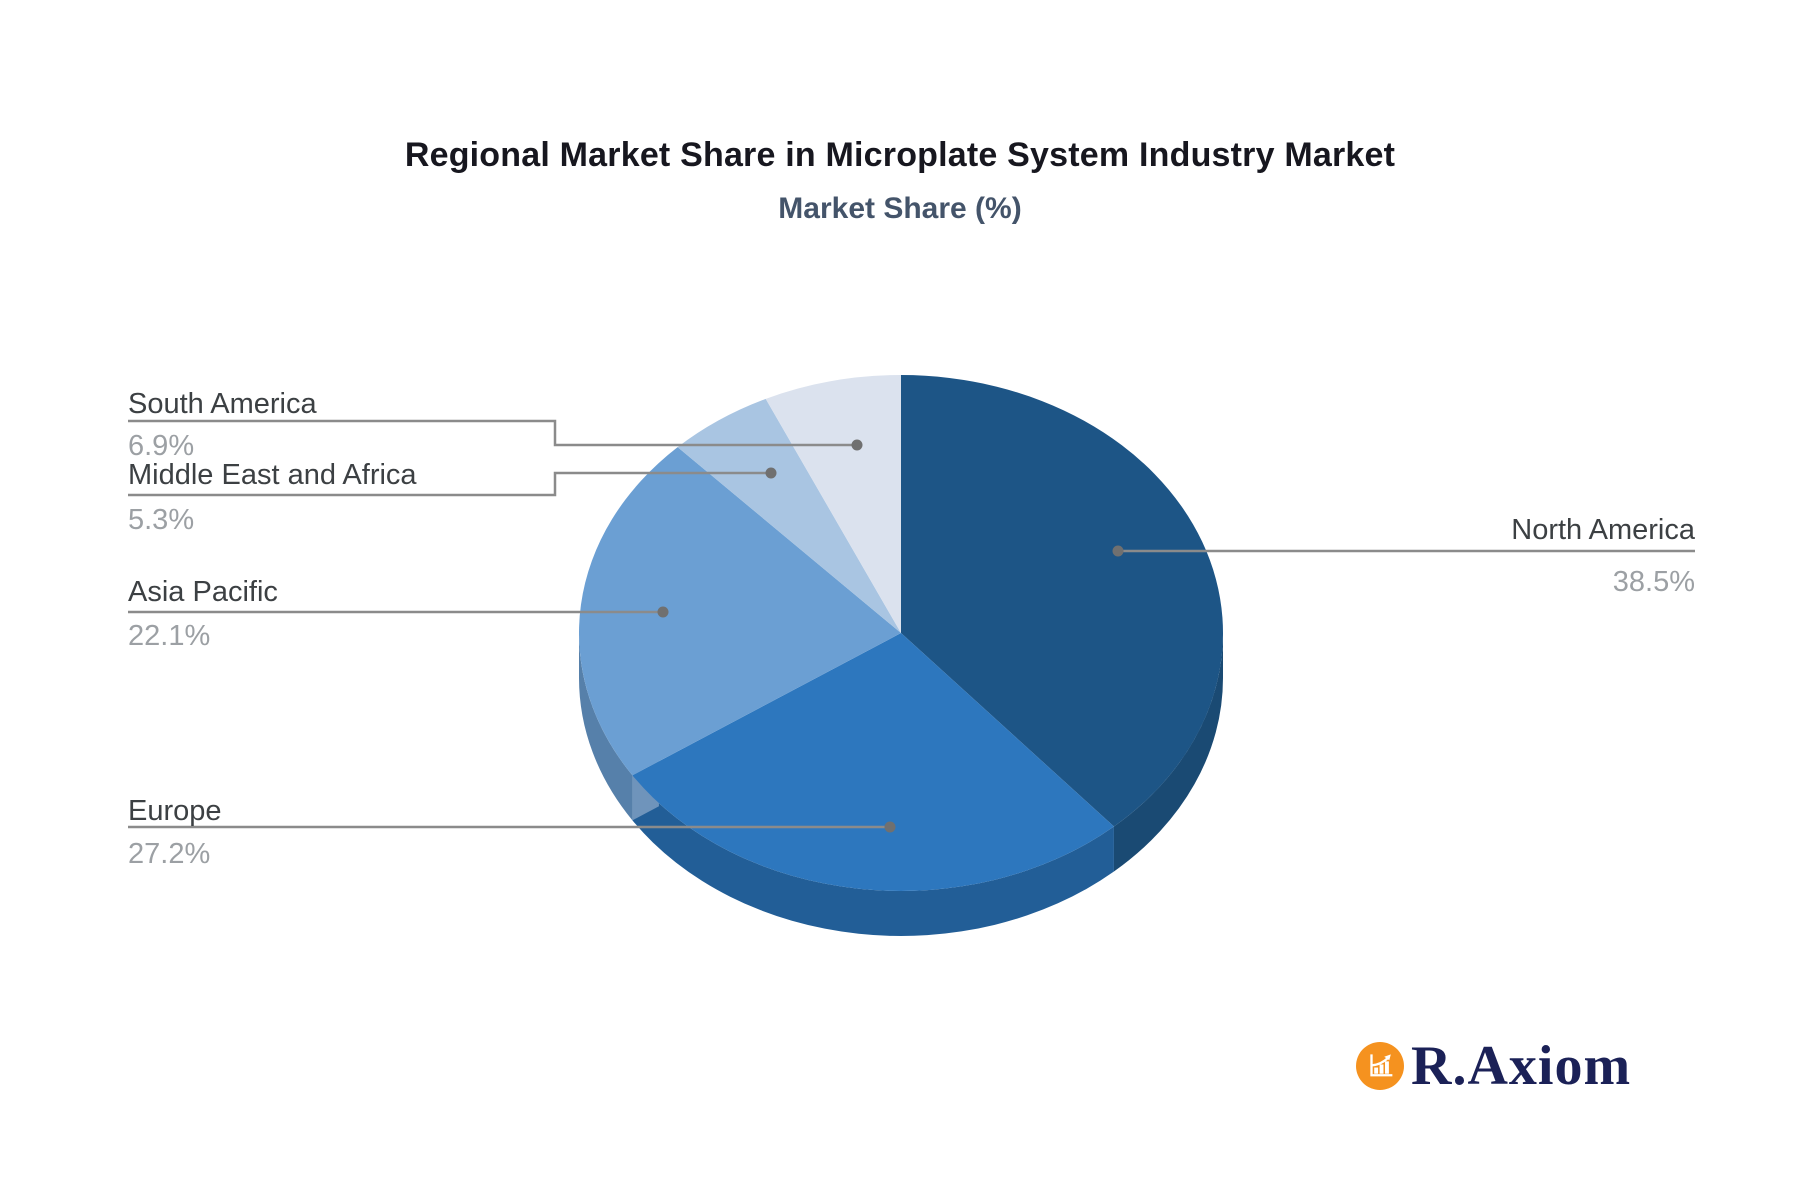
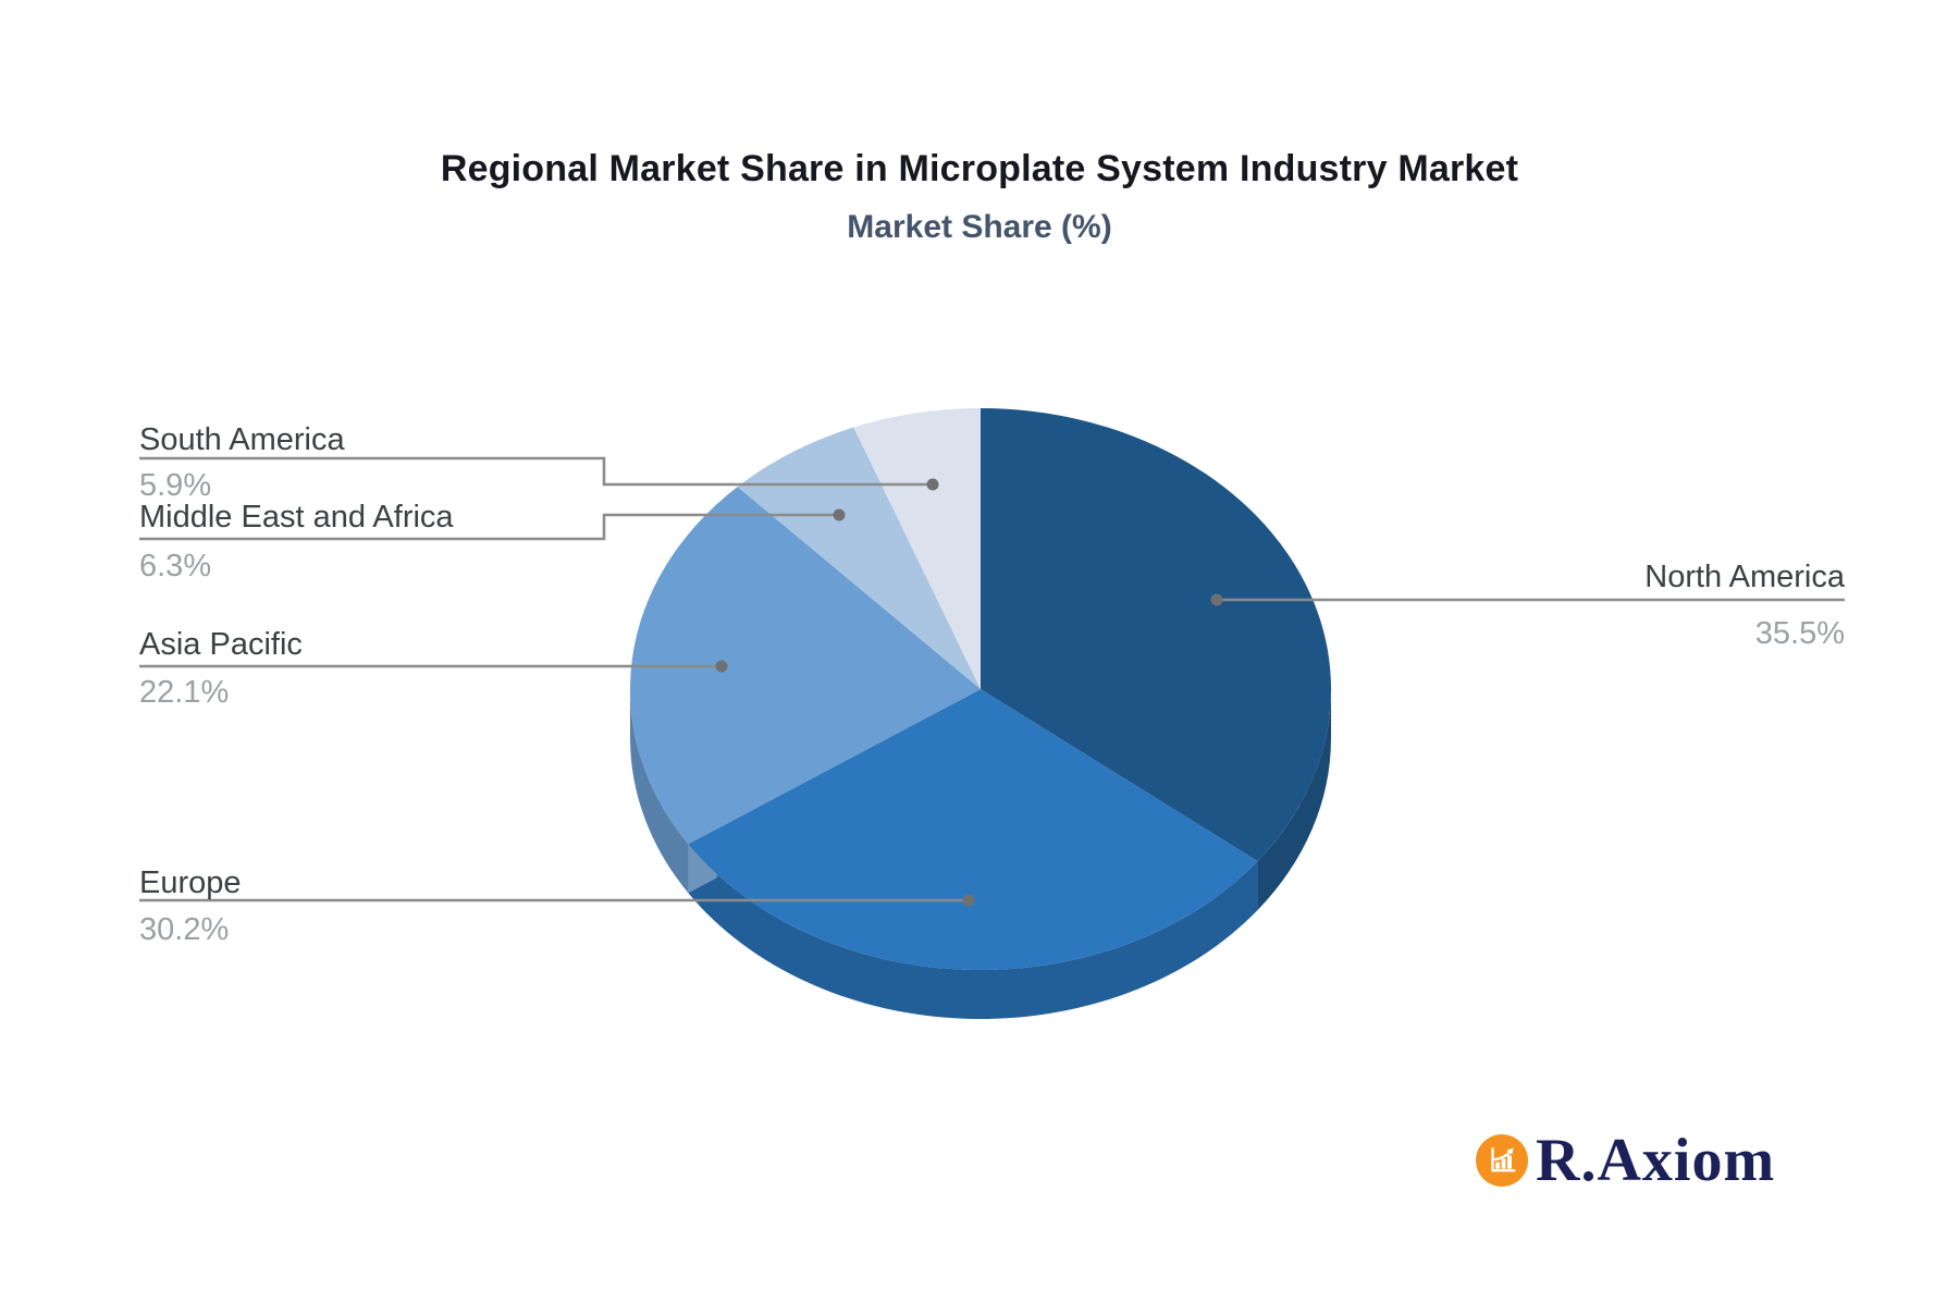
North America: 38.5% -> 35.5%
Europe: 27.2% -> 30.2%
Middle East and Africa: 5.3% -> 6.3%
South America: 6.9% -> 5.9%
